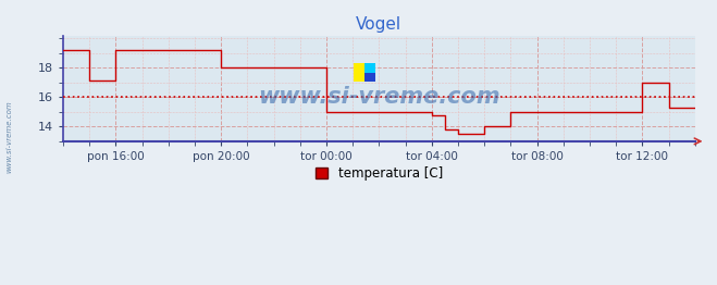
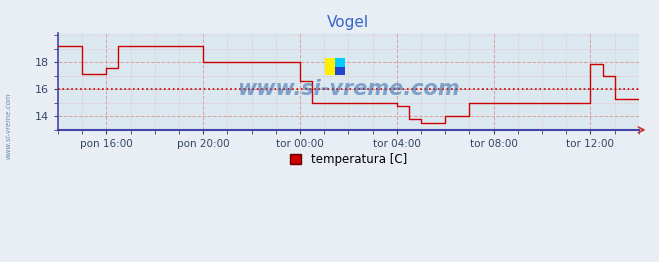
pon 16:00: 19.2 -> 17.6
tor 00:00: 15.0 -> 16.6
tor 12:00: 17.0 -> 17.9
